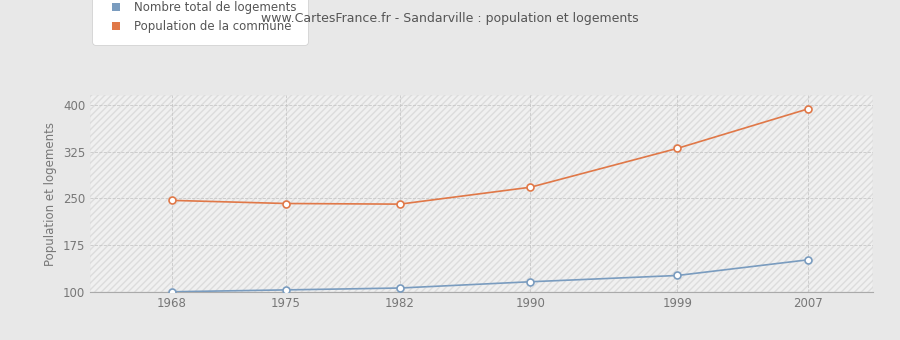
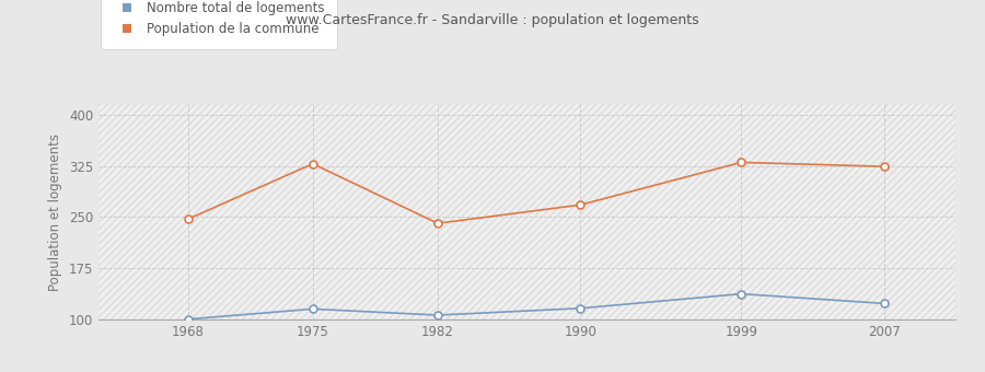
Nombre total de logements/1975: 104 -> 116
Population de la commune/1975: 242 -> 328
Nombre total de logements/1999: 127 -> 138
Nombre total de logements/2007: 152 -> 124
Population de la commune/2007: 393 -> 324
